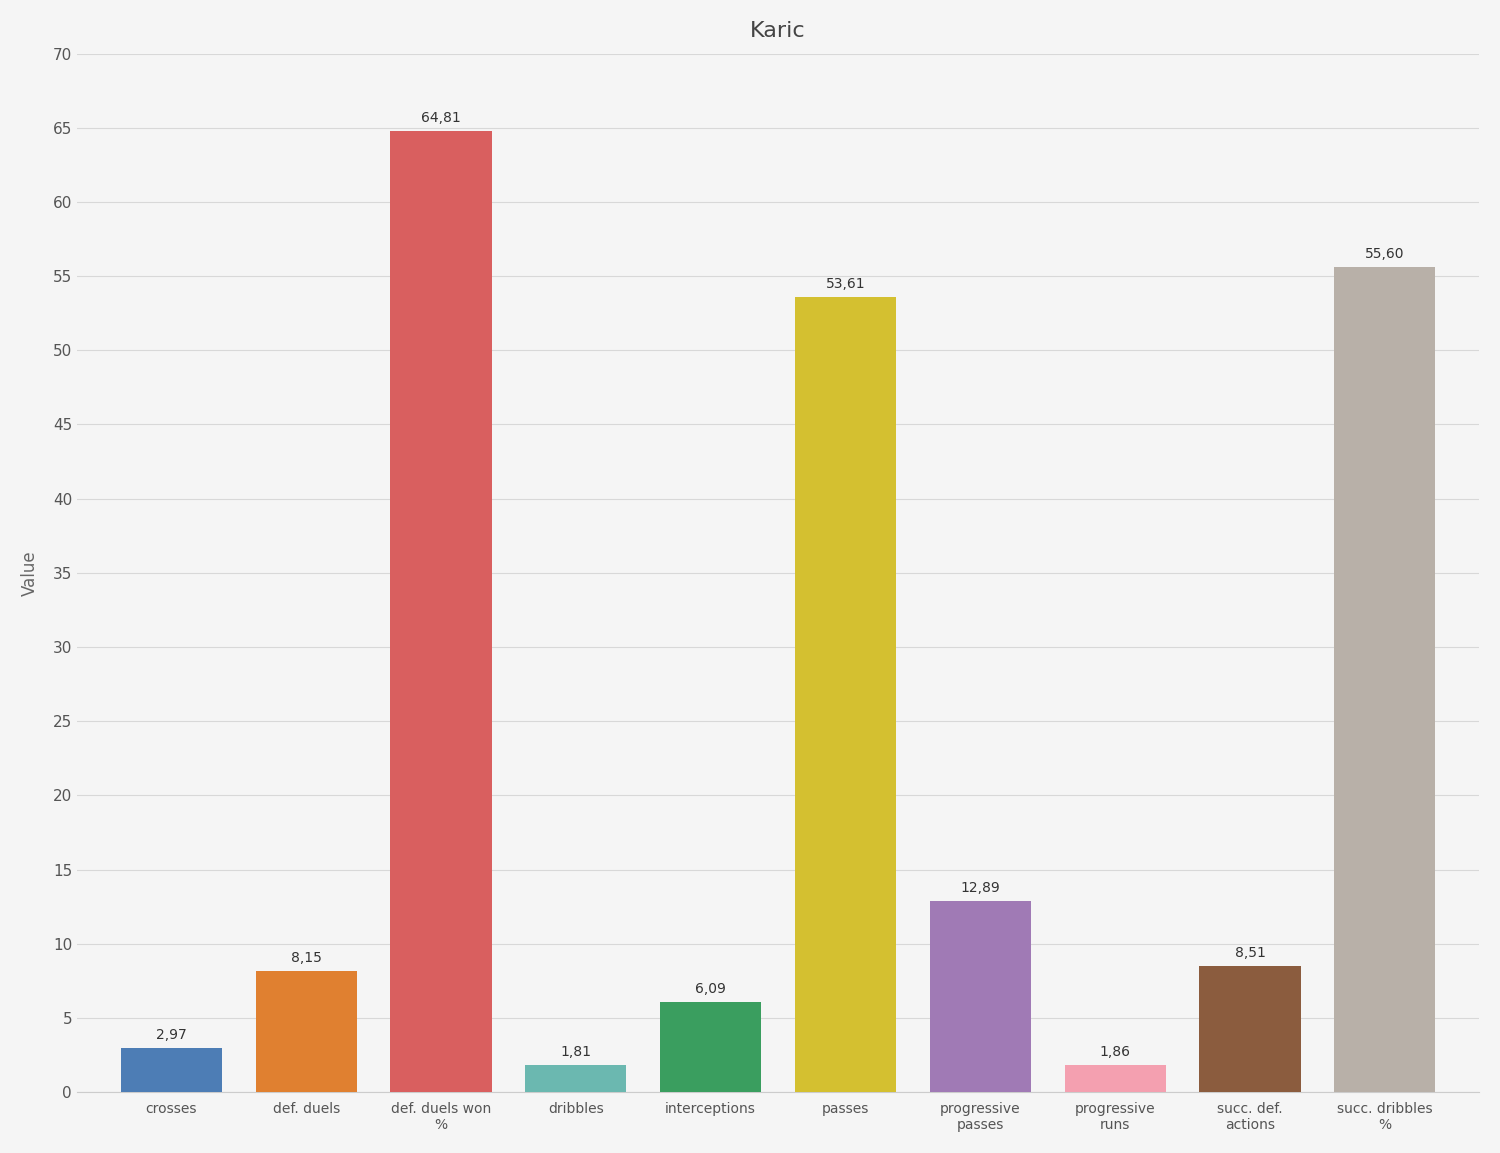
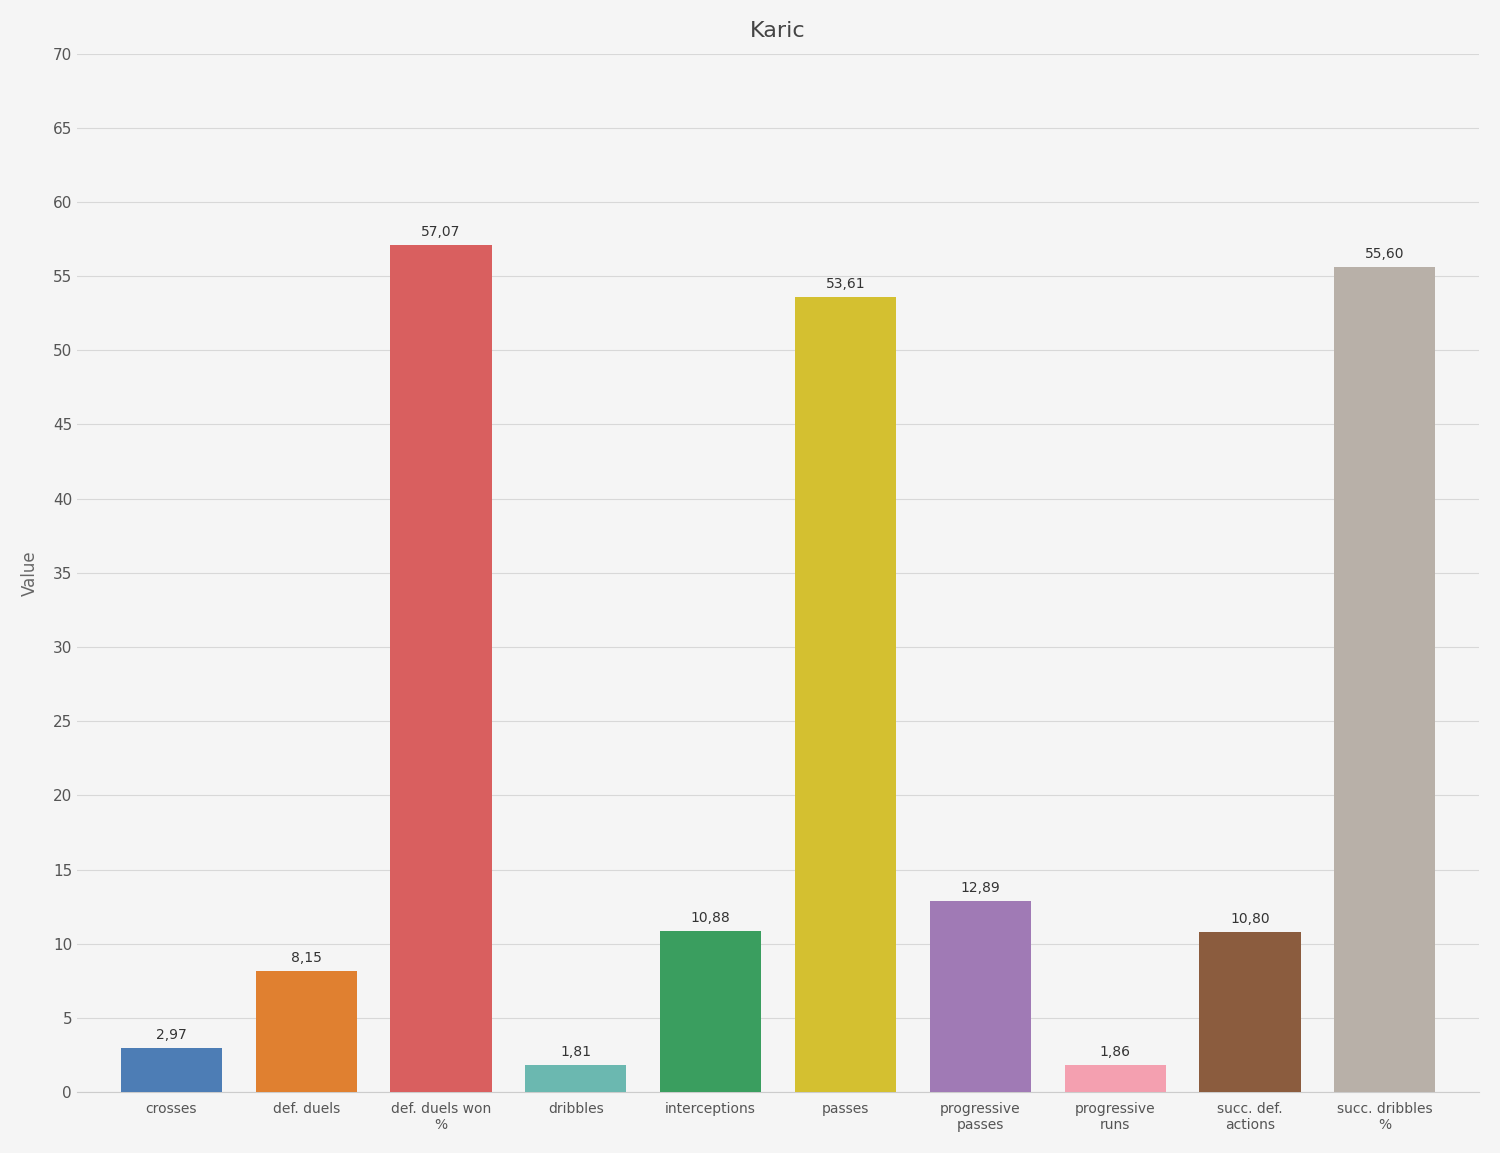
def. duels won %: 64,81 -> 57,07
interceptions: 6,09 -> 10,88
succ. def. actions: 8,51 -> 10,80
